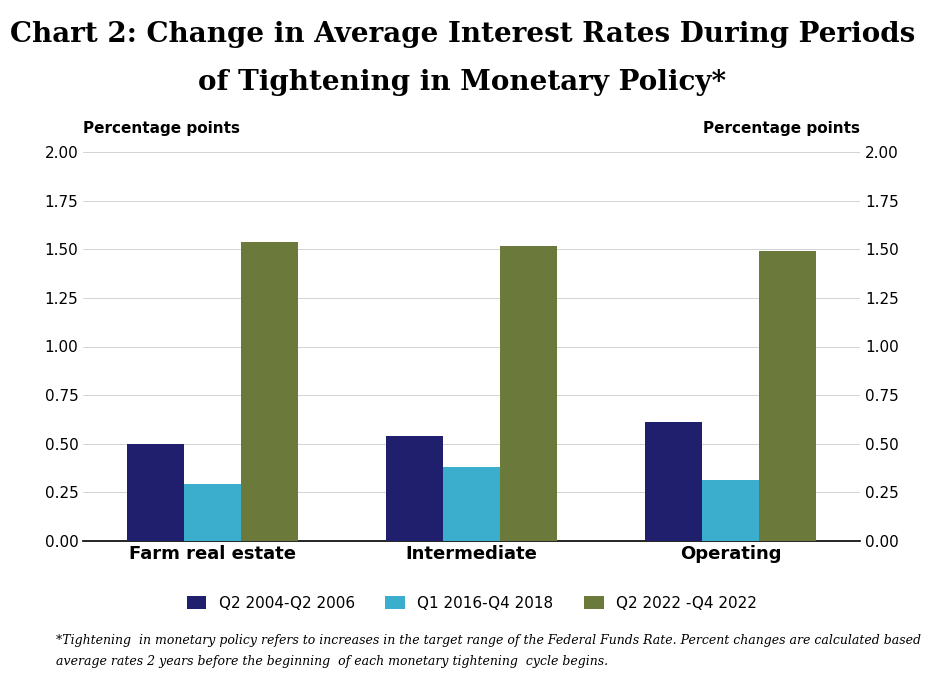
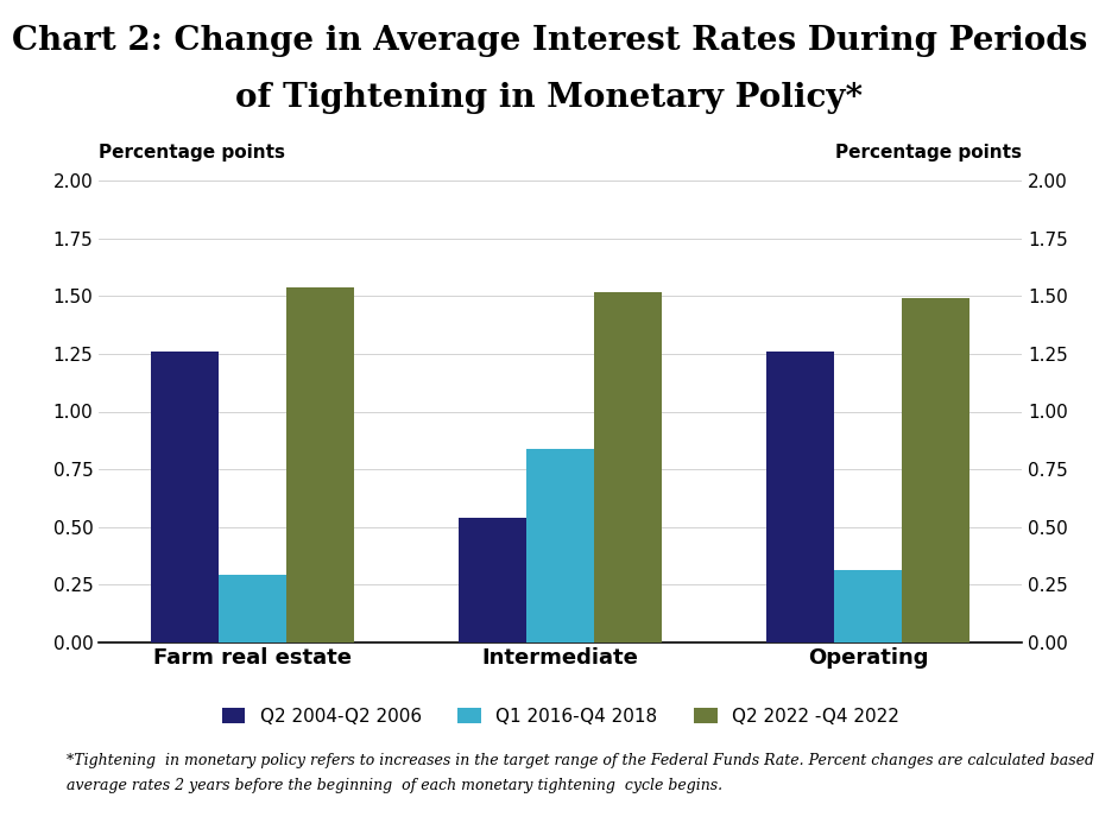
Q2 2004-Q2 2006/Farm real estate: 0.50 -> 1.26
Q1 2016-Q4 2018/Intermediate: 0.38 -> 0.84
Q2 2004-Q2 2006/Operating: 0.61 -> 1.26
